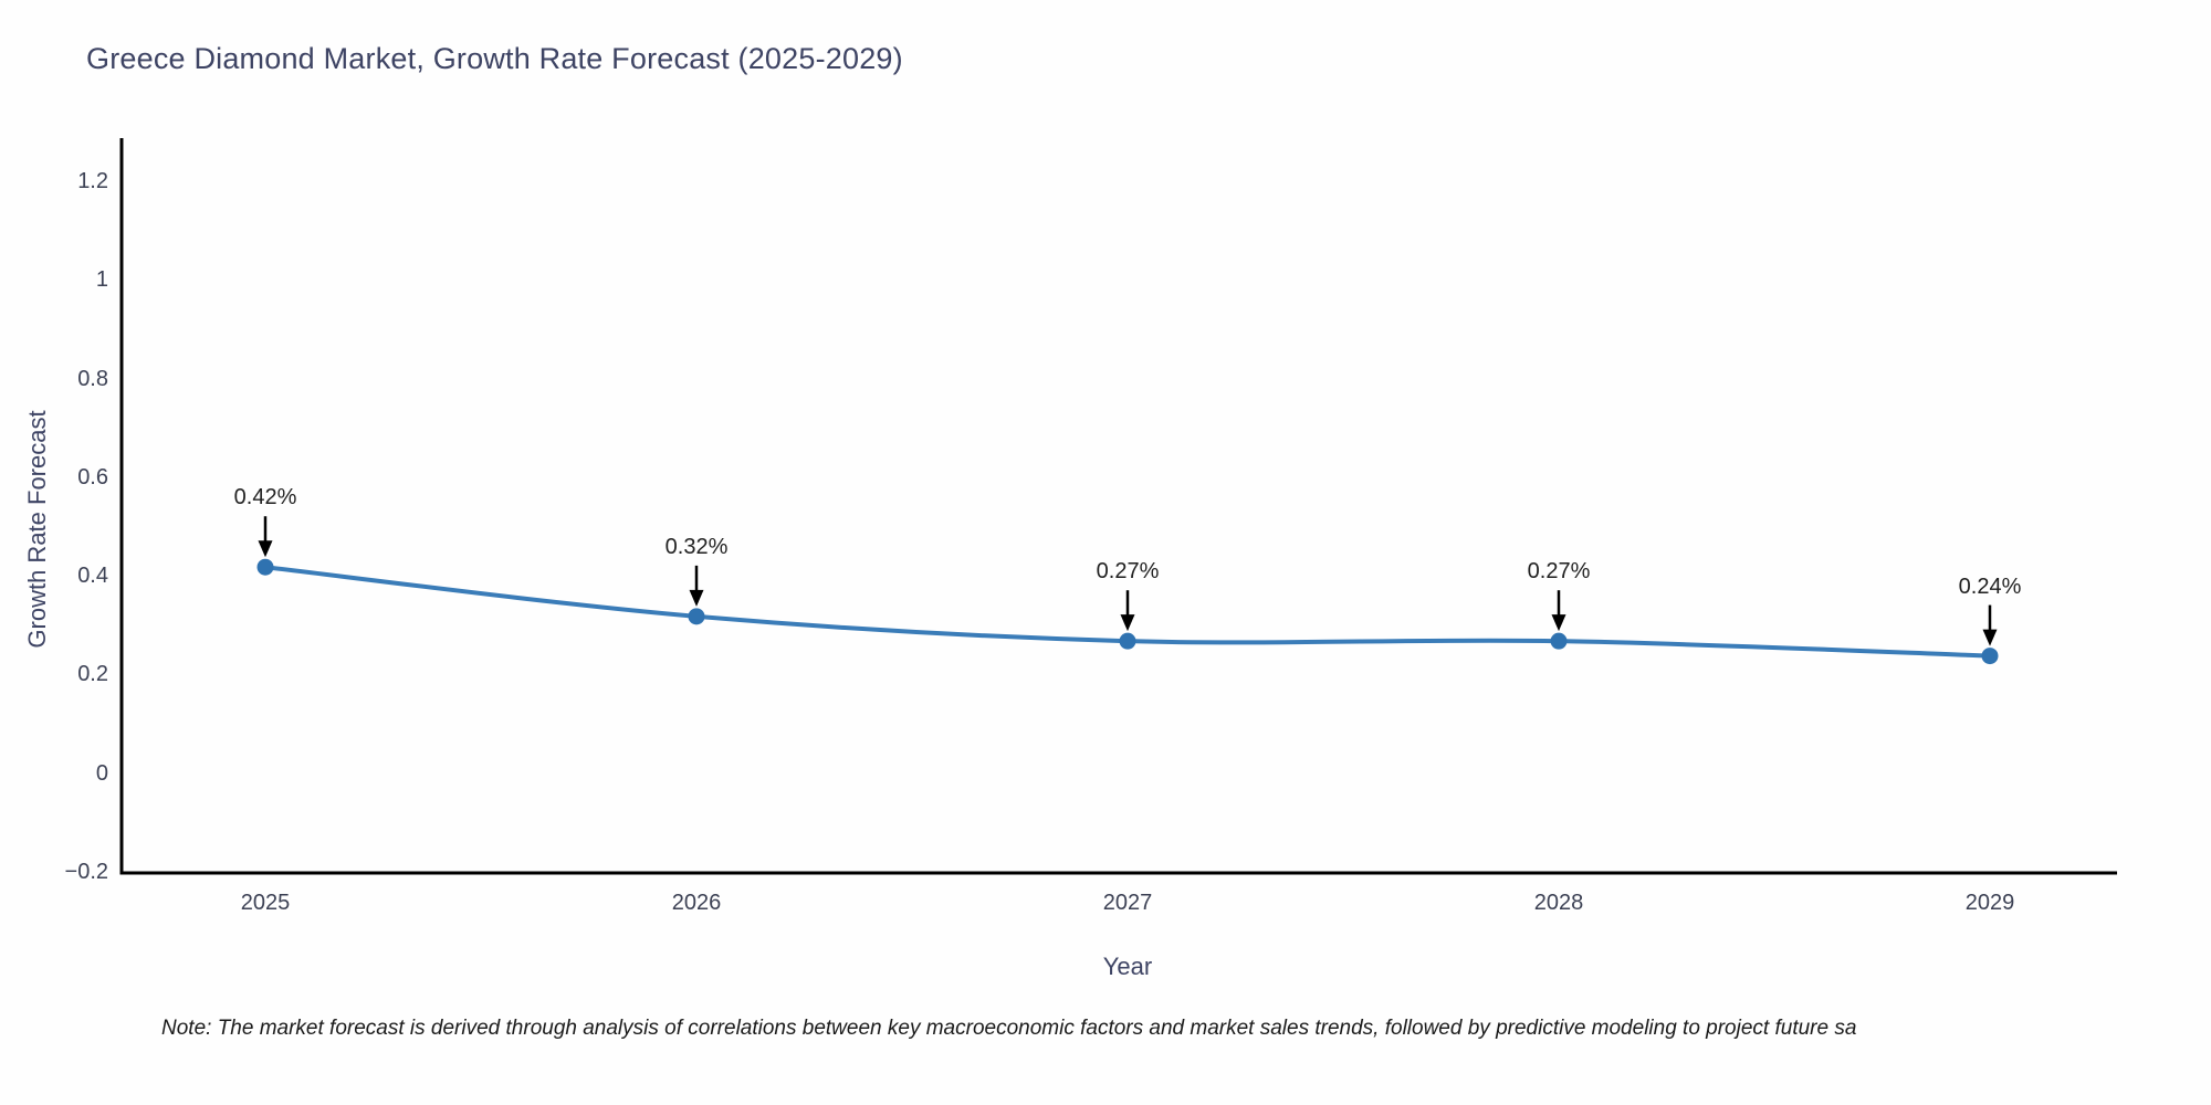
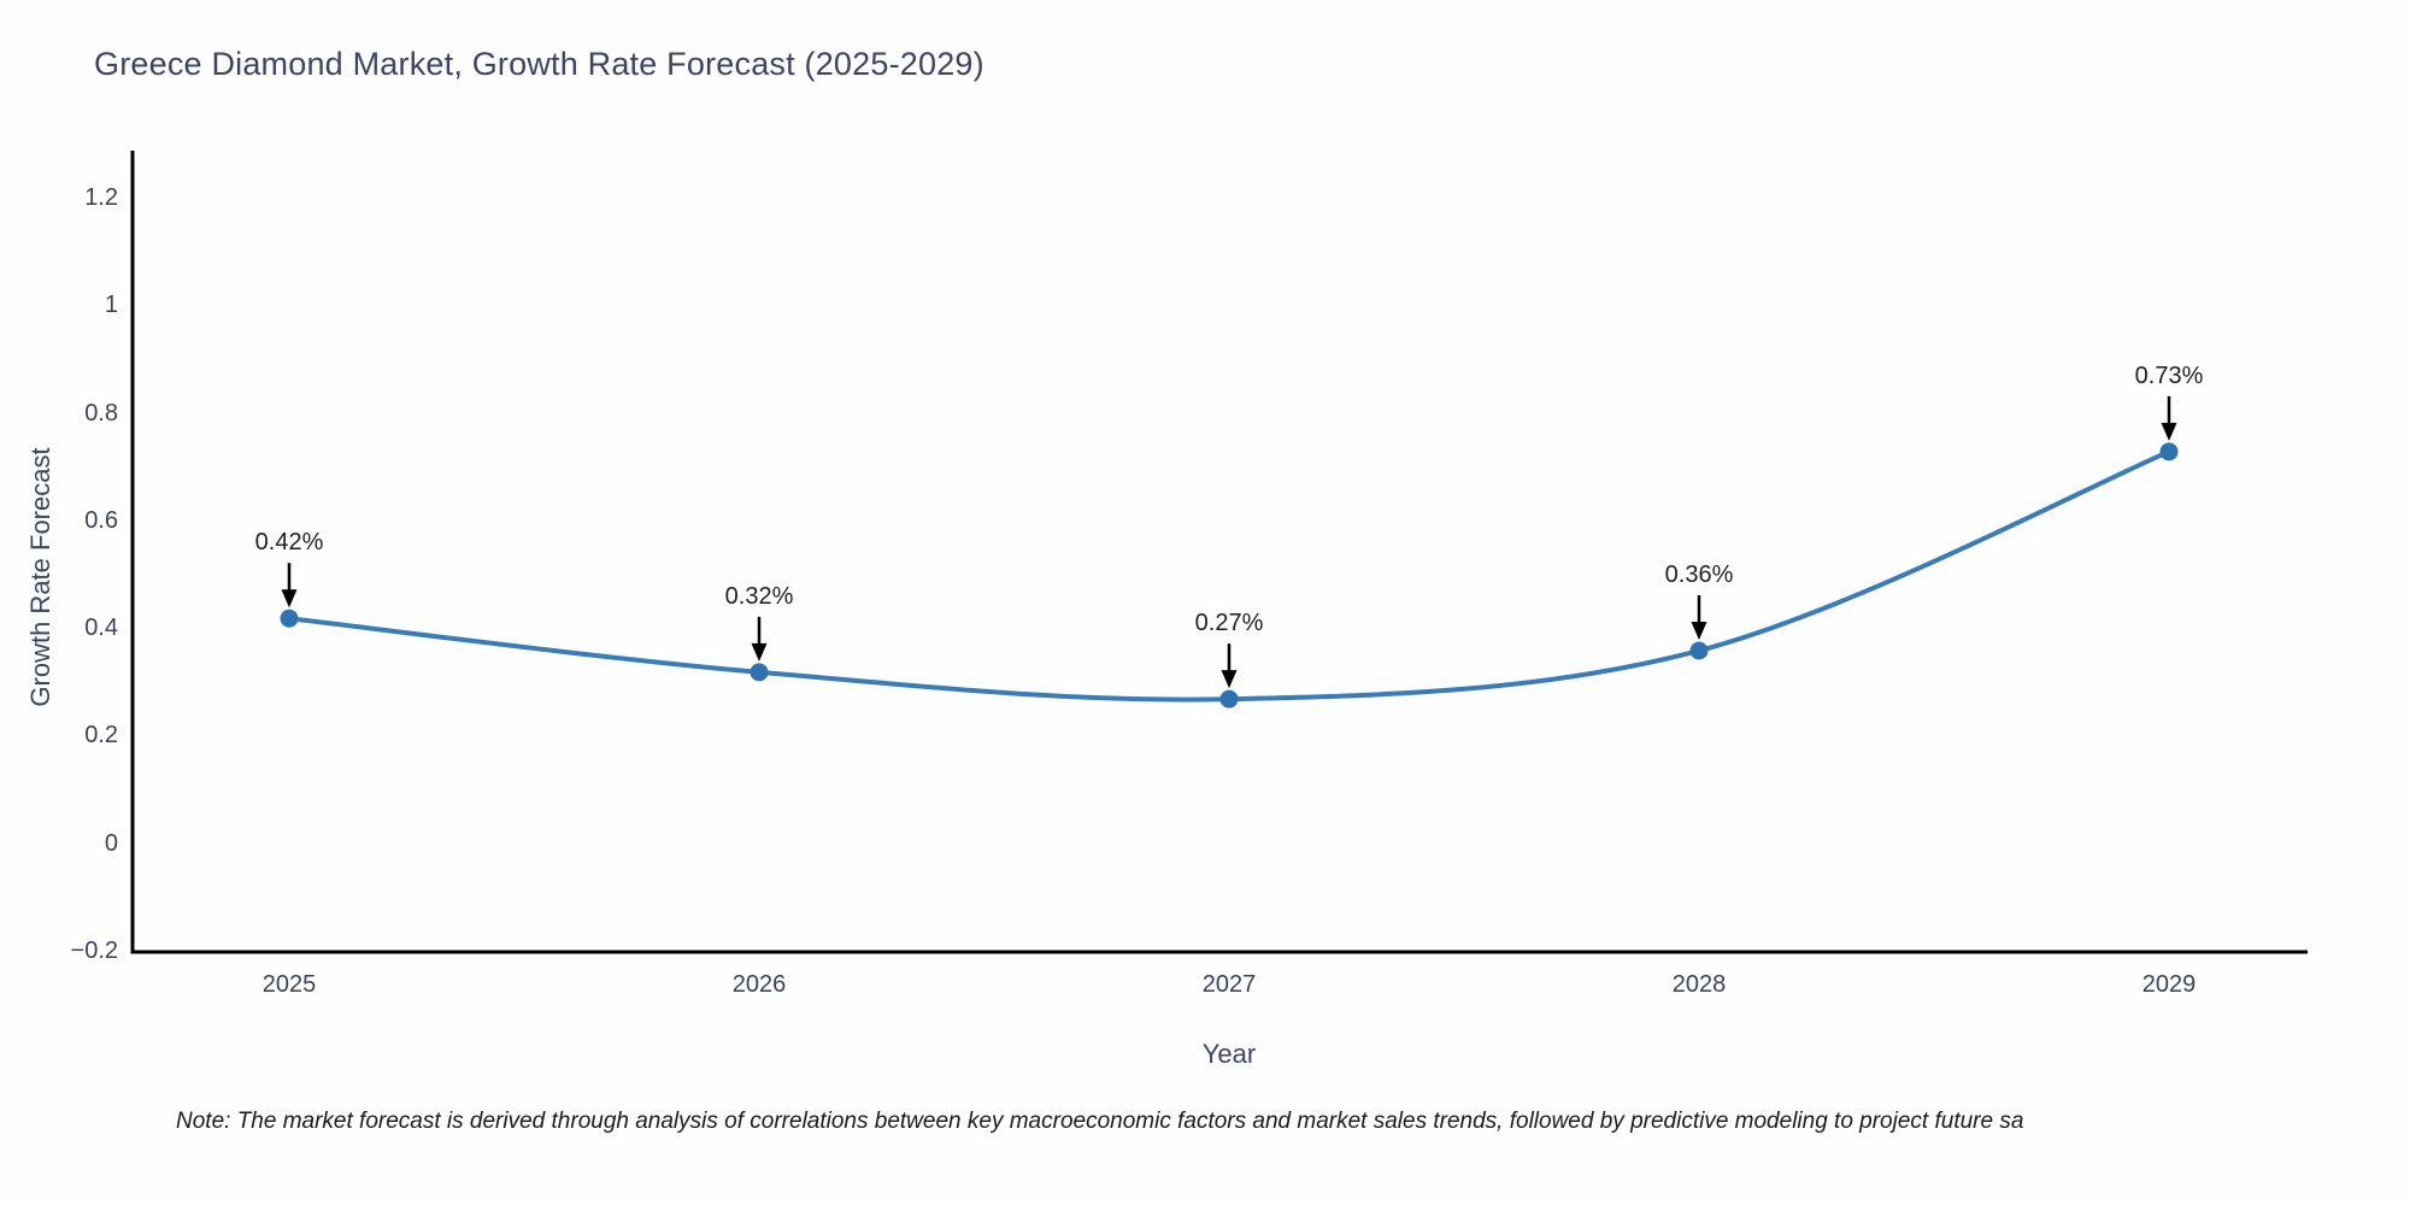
2028: 0.27% -> 0.36%
2029: 0.24% -> 0.73%
